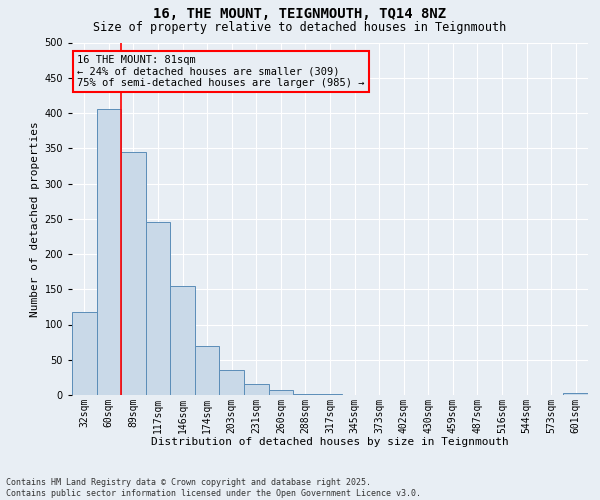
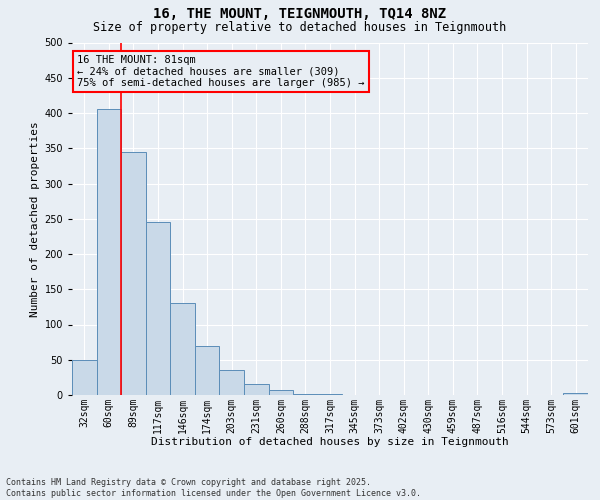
32sqm: 118 -> 50
146sqm: 154 -> 130
